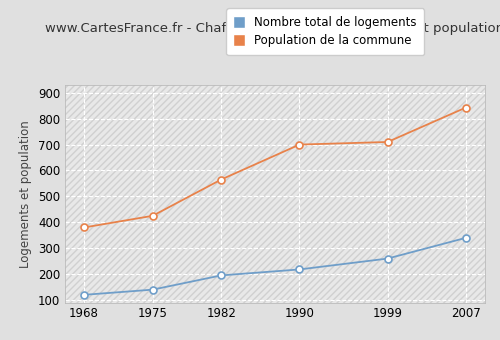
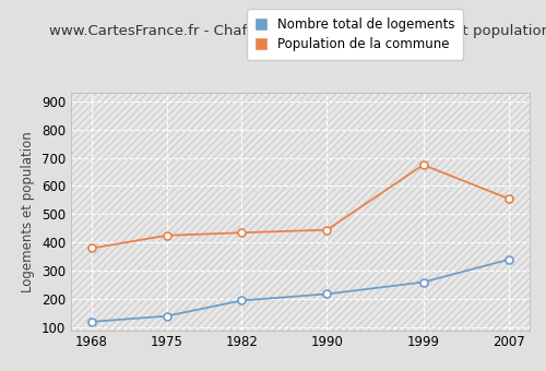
Population de la commune/1982: 565 -> 435
Population de la commune/1990: 700 -> 445
Population de la commune/1999: 710 -> 675
Population de la commune/2007: 843 -> 555
